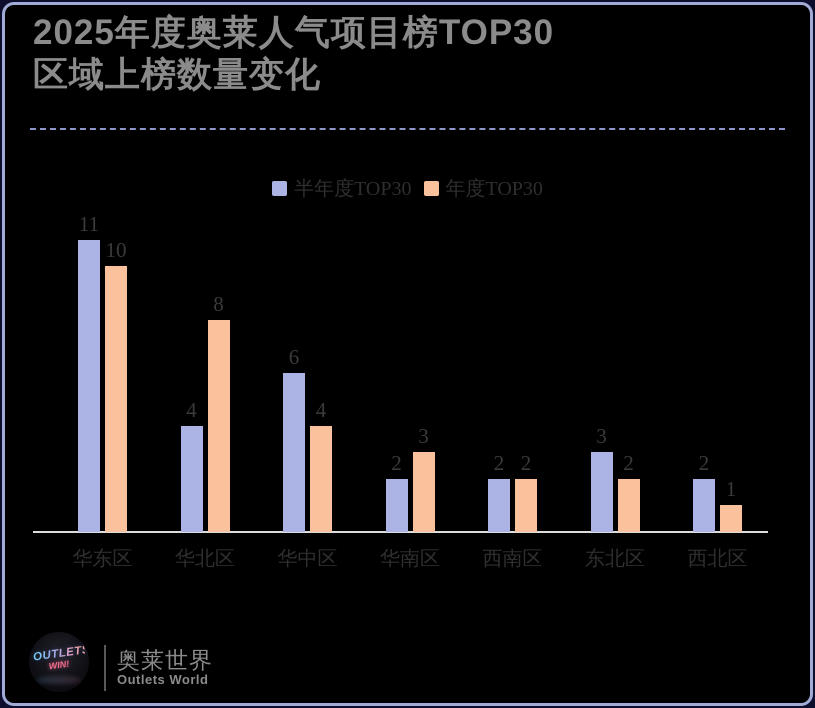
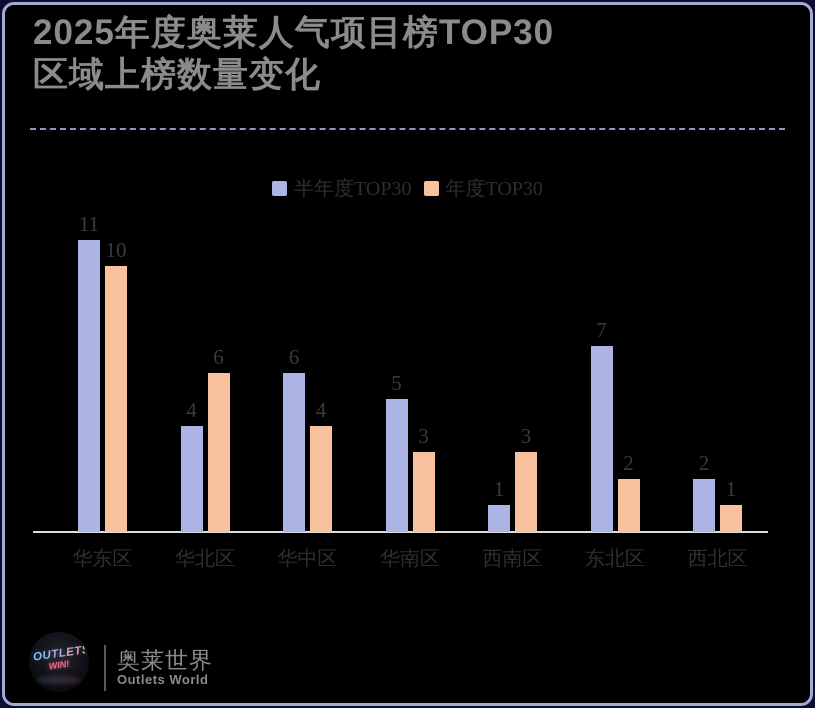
年度TOP30/华北区: 8 -> 6
半年度TOP30/华南区: 2 -> 5
半年度TOP30/西南区: 2 -> 1
年度TOP30/西南区: 2 -> 3
半年度TOP30/东北区: 3 -> 7
